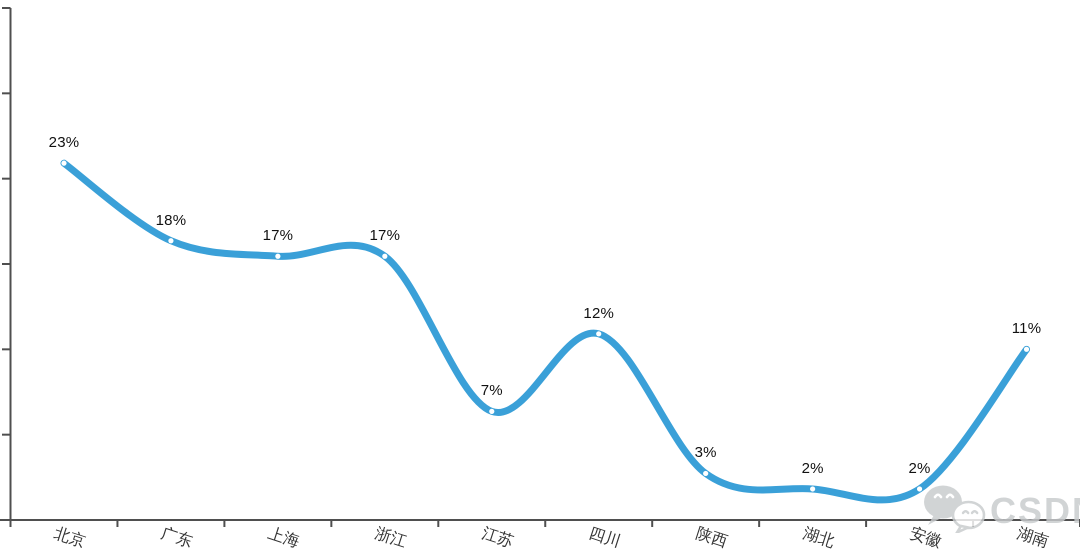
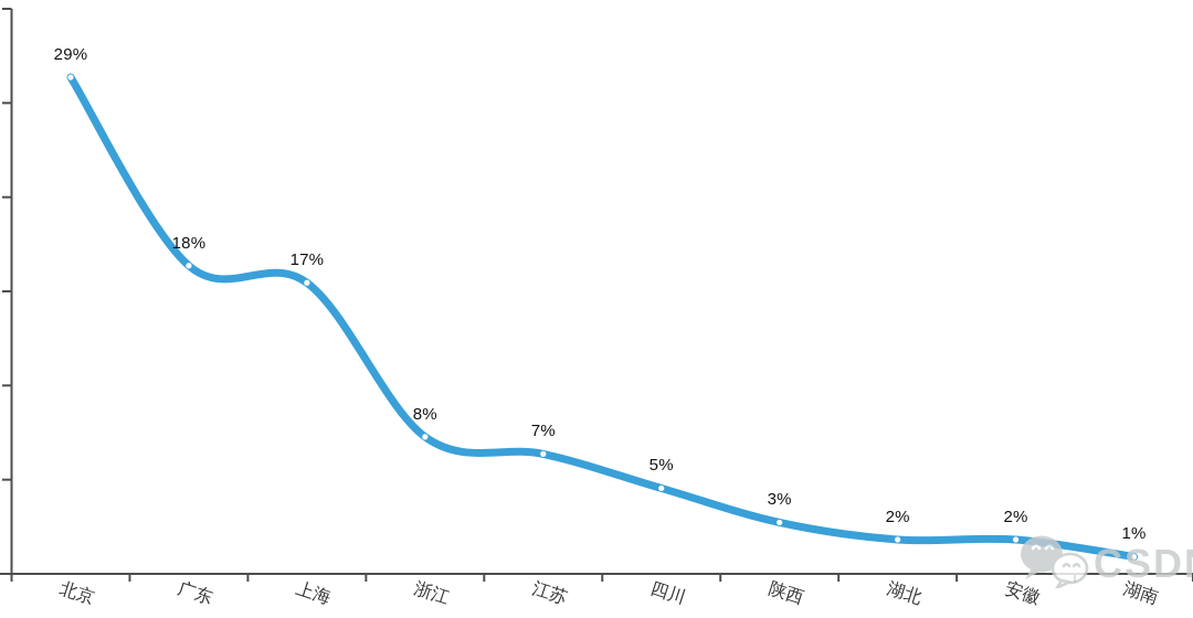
北京: 23% -> 29%
浙江: 17% -> 8%
四川: 12% -> 5%
湖南: 11% -> 1%
